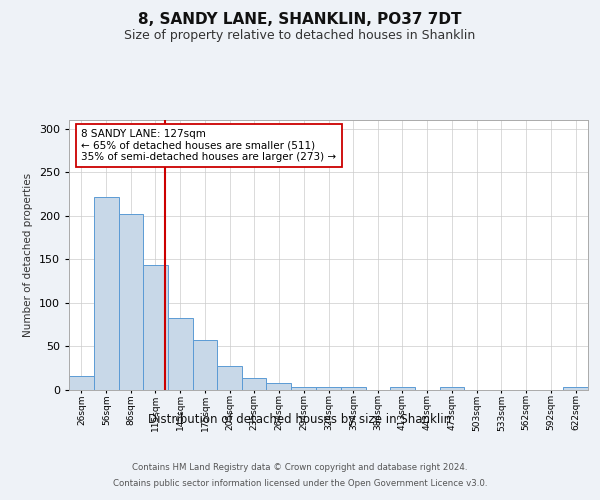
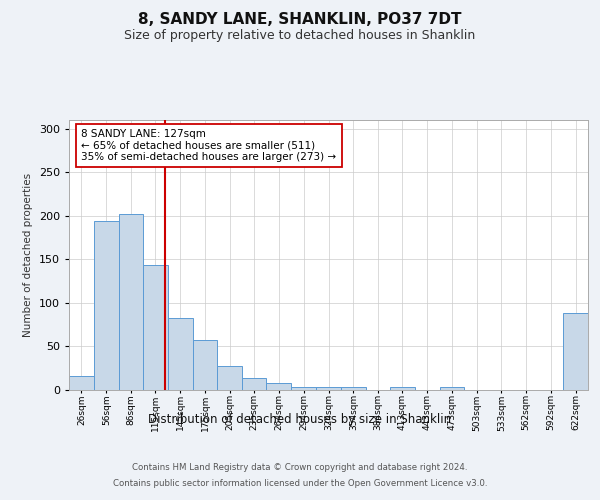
56sqm: 222 -> 194
622sqm: 3 -> 88
